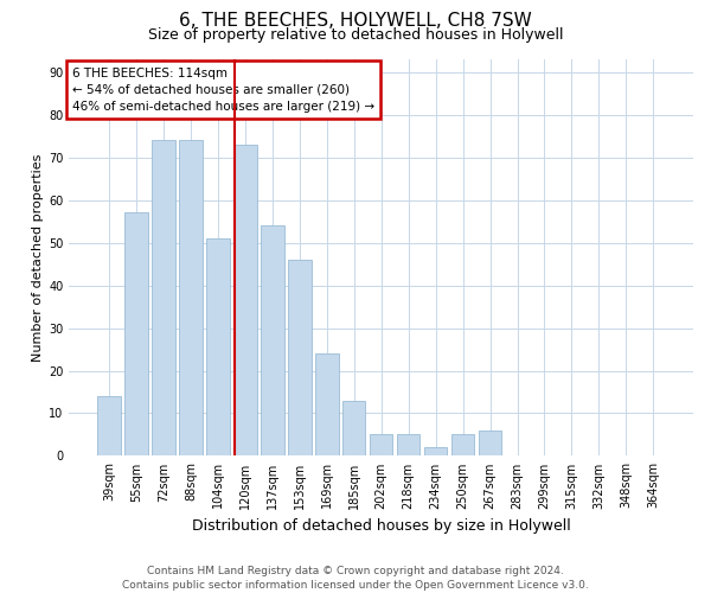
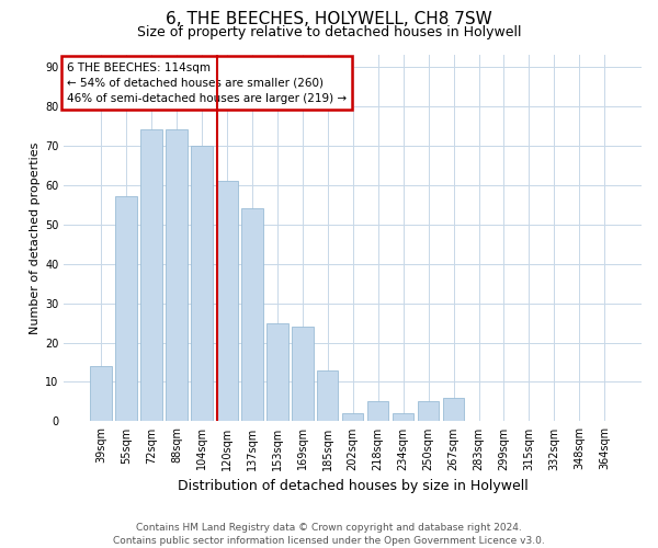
104sqm: 51 -> 70
120sqm: 73 -> 61
153sqm: 46 -> 25
202sqm: 5 -> 2
